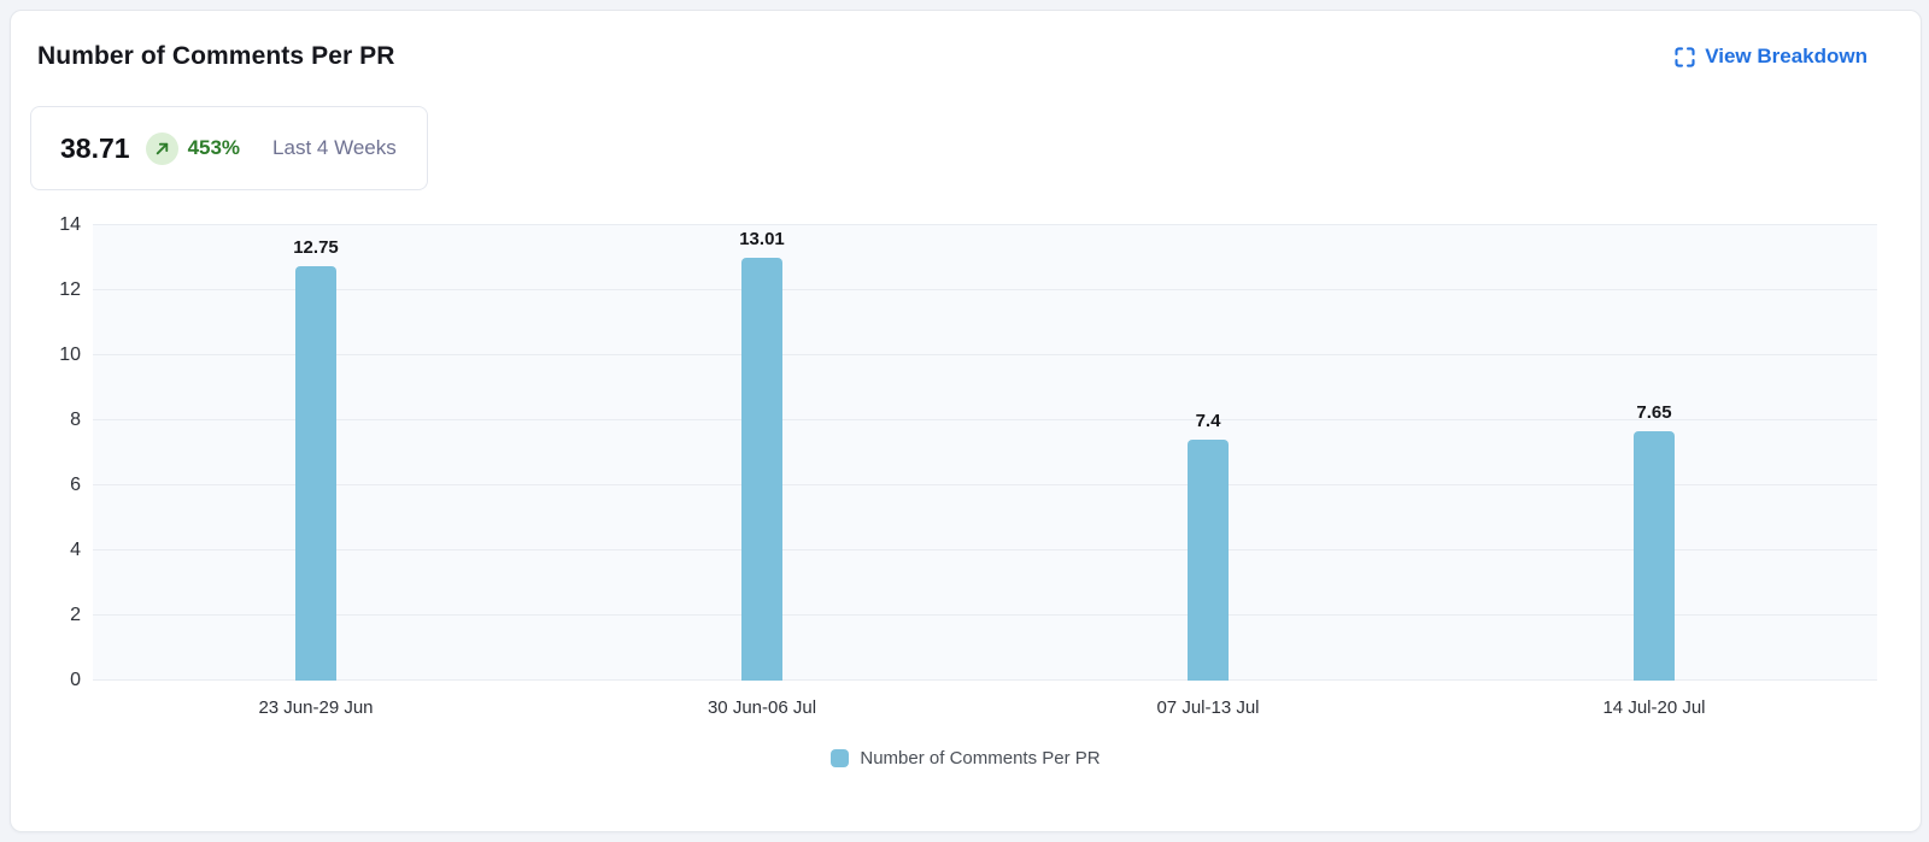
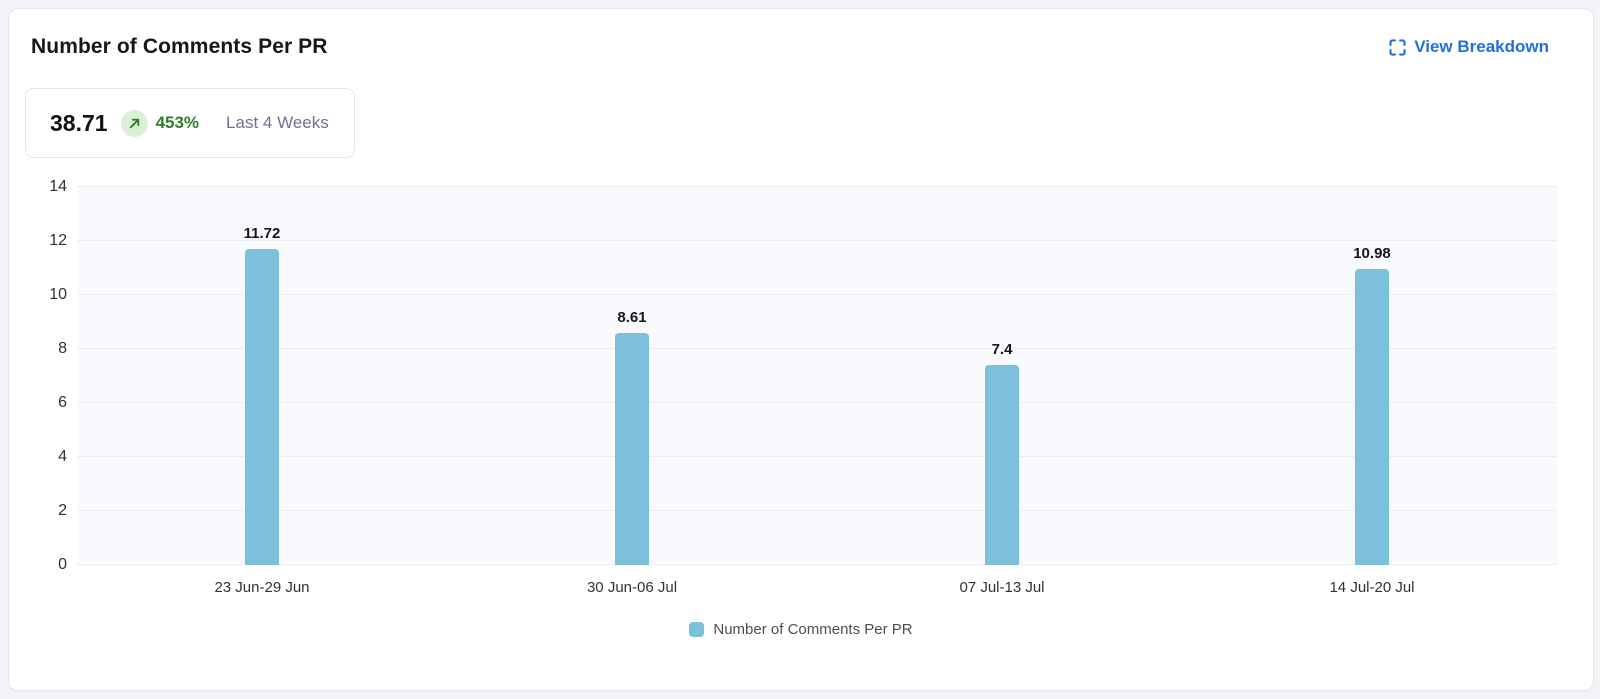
23 Jun-29 Jun: 12.75 -> 11.72
30 Jun-06 Jul: 13.01 -> 8.61
14 Jul-20 Jul: 7.65 -> 10.98
